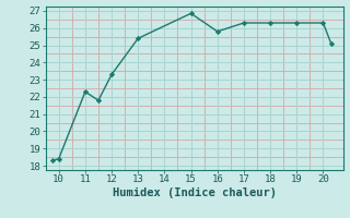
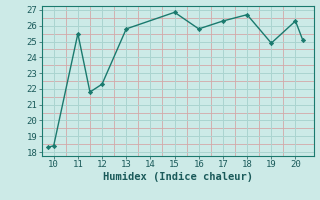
11: 22.3 -> 25.5
12: 23.3 -> 22.3
13: 25.4 -> 25.8
18: 26.3 -> 26.7
19: 26.3 -> 24.9
